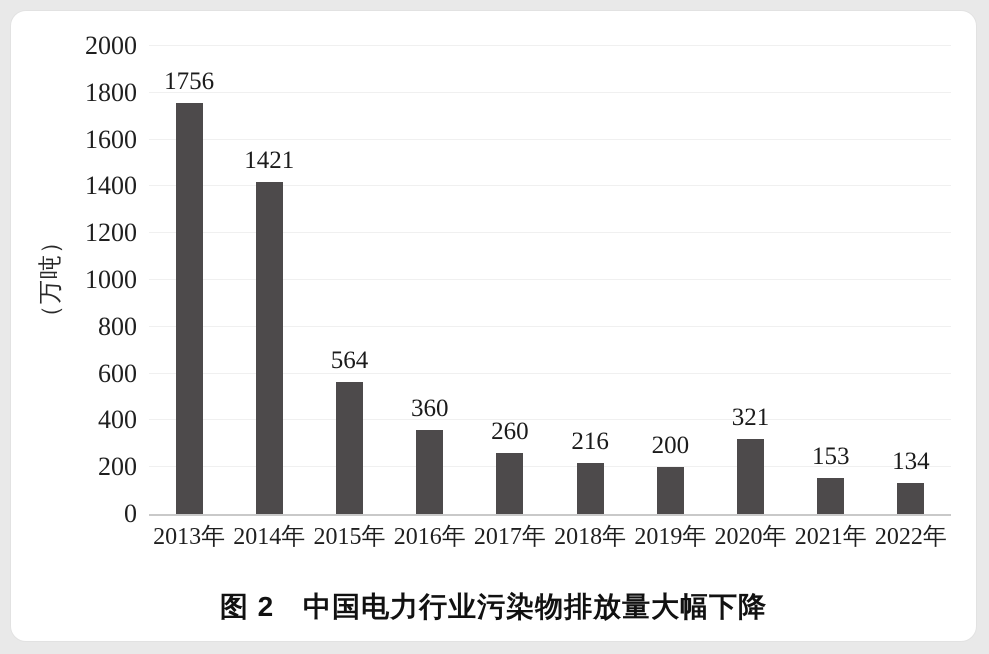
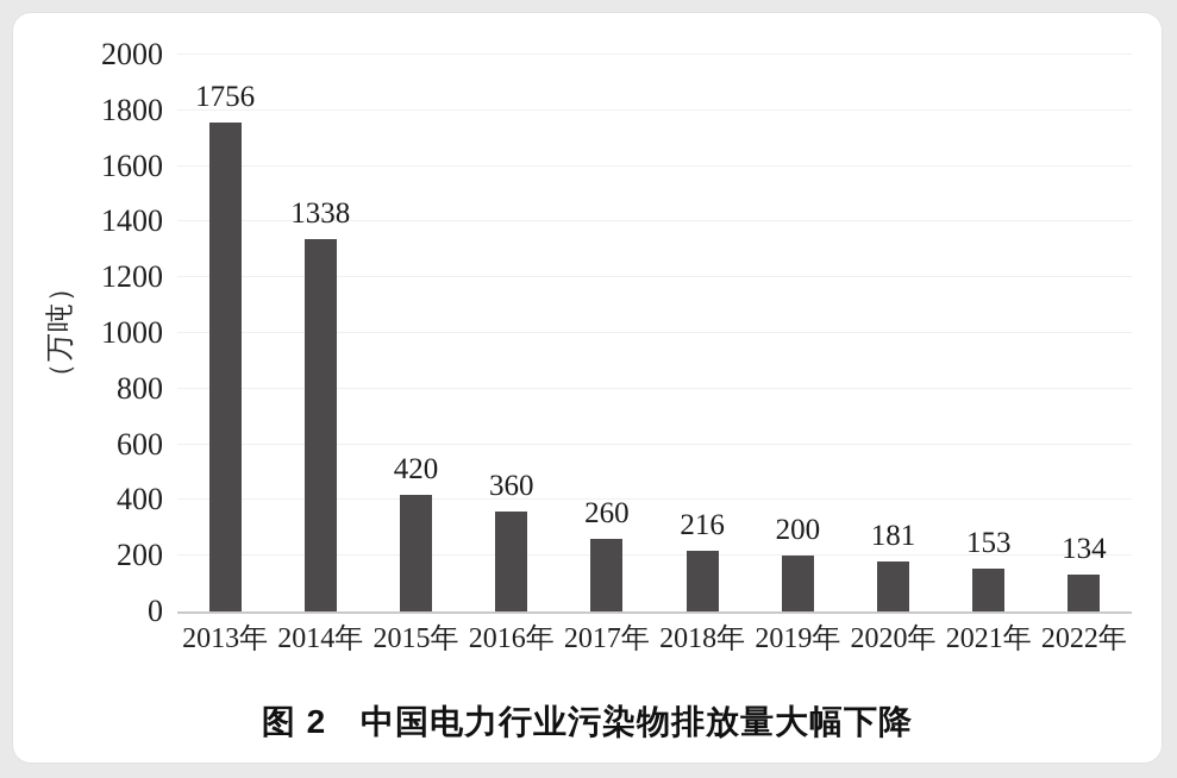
2014年: 1421 -> 1338
2015年: 564 -> 420
2020年: 321 -> 181
